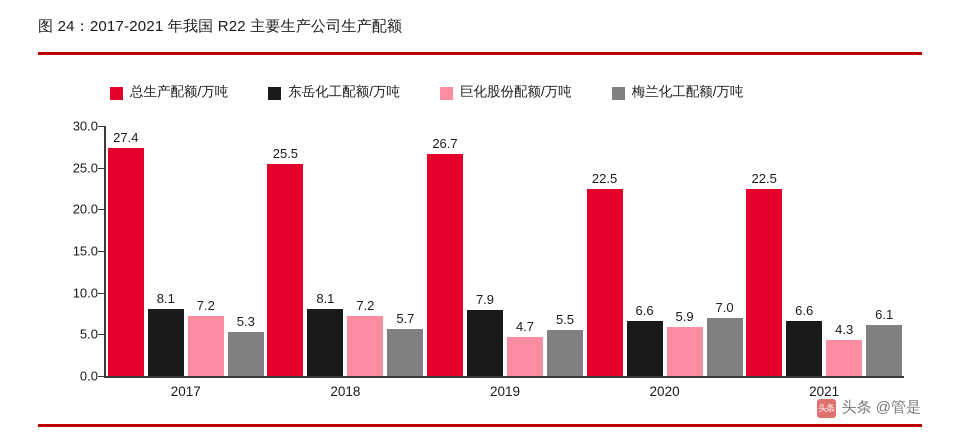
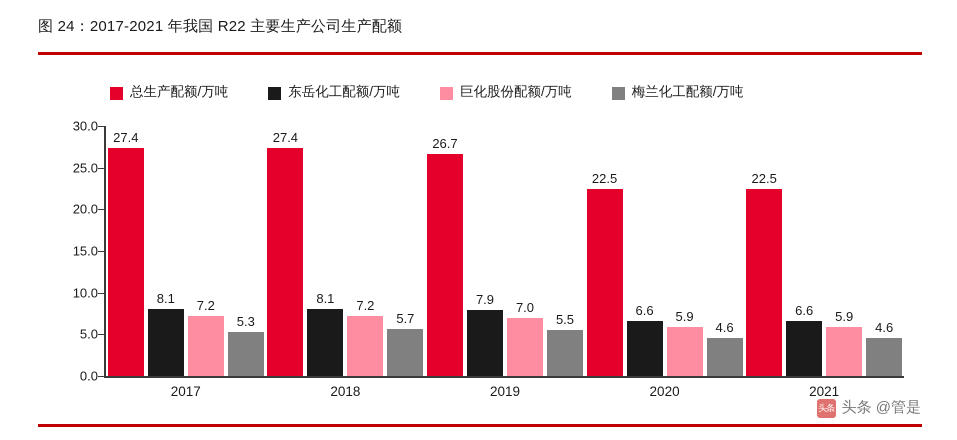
总生产配额/万吨/2018: 25.5 -> 27.4
巨化股份配额/万吨/2019: 4.7 -> 7.0
梅兰化工配额/万吨/2020: 7.0 -> 4.6
巨化股份配额/万吨/2021: 4.3 -> 5.9
梅兰化工配额/万吨/2021: 6.1 -> 4.6
